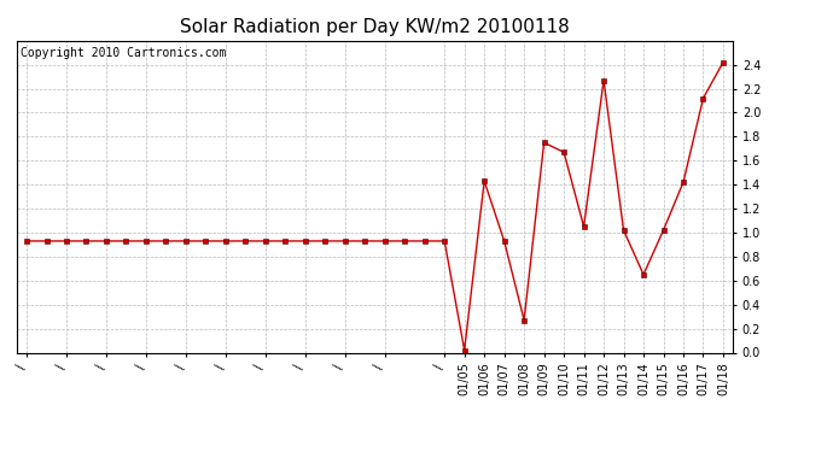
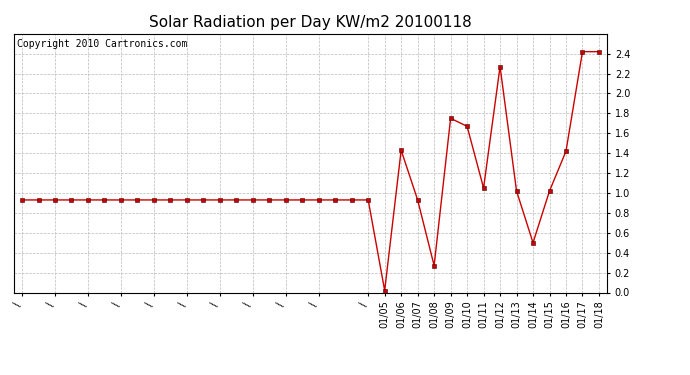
01/14: 0.65 -> 0.50
01/17: 2.12 -> 2.42
